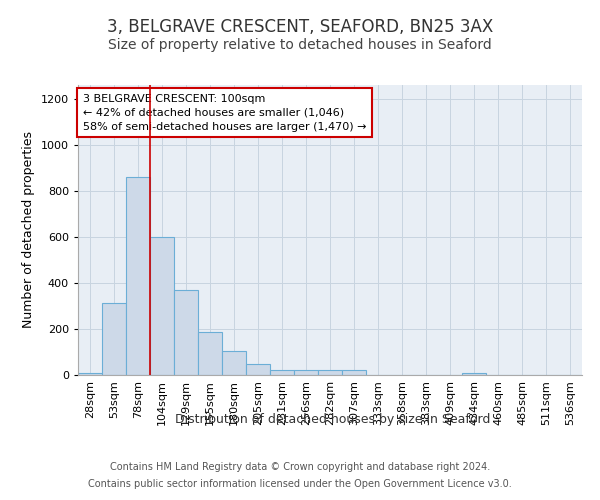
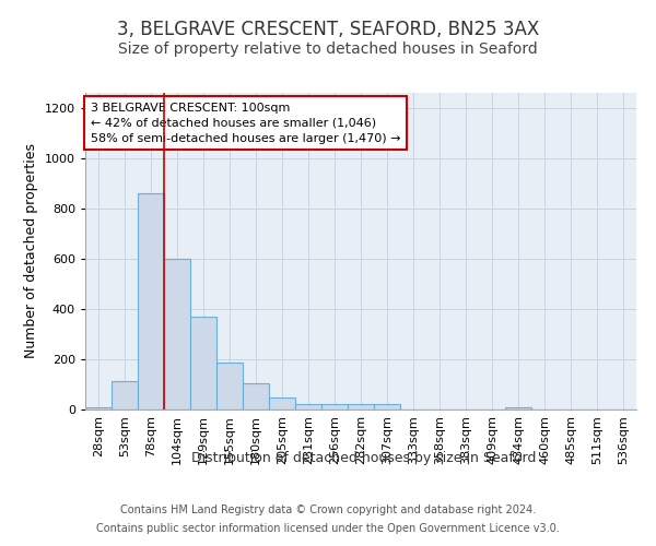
53sqm: 315 -> 115
